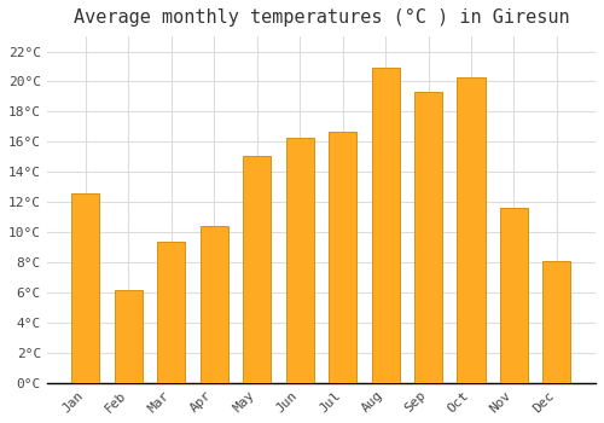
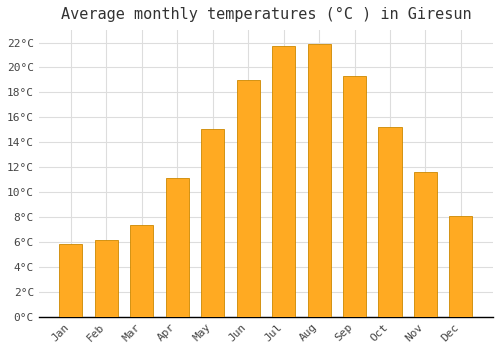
Jan: 12.6°C -> 5.8°C
Mar: 9.4°C -> 7.4°C
Apr: 10.4°C -> 11.1°C
Jun: 16.3°C -> 19.0°C
Jul: 16.7°C -> 21.7°C
Aug: 20.9°C -> 21.9°C
Oct: 20.3°C -> 15.2°C
